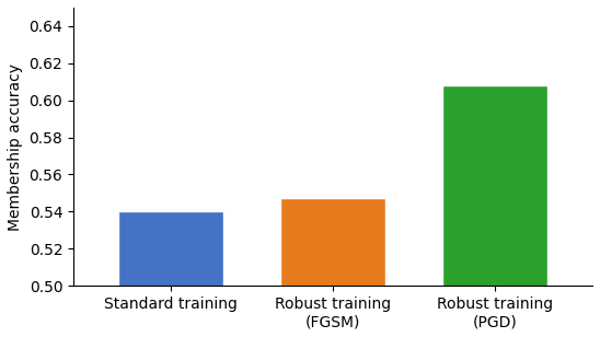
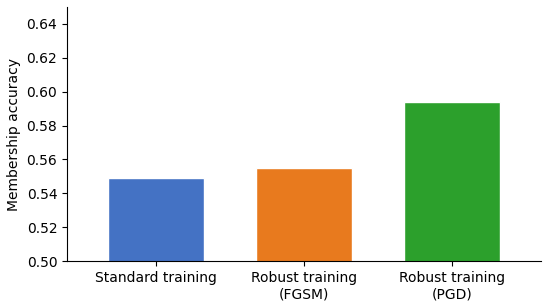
Standard training: 0.540 -> 0.549
Robust training (FGSM): 0.547 -> 0.555
Robust training (PGD): 0.608 -> 0.594
